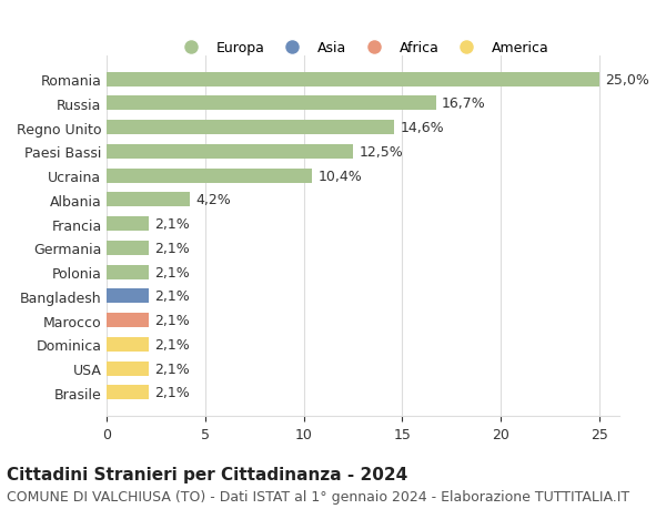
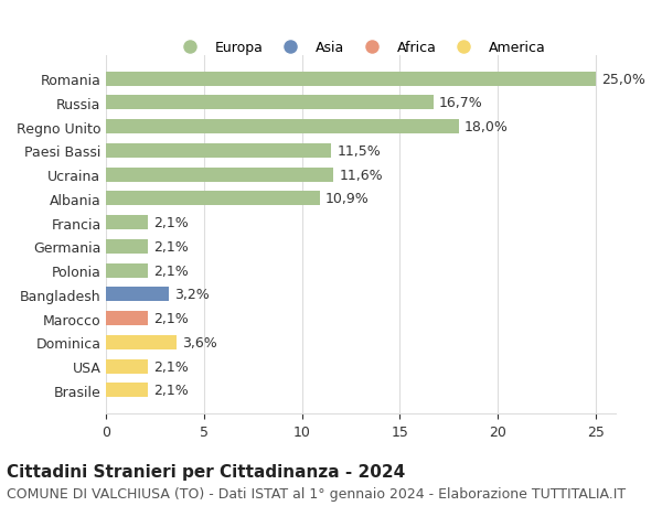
Regno Unito: 14,6% -> 18,0%
Paesi Bassi: 12,5% -> 11,5%
Ucraina: 10,4% -> 11,6%
Albania: 4,2% -> 10,9%
Bangladesh: 2,1% -> 3,2%
Dominica: 2,1% -> 3,6%
